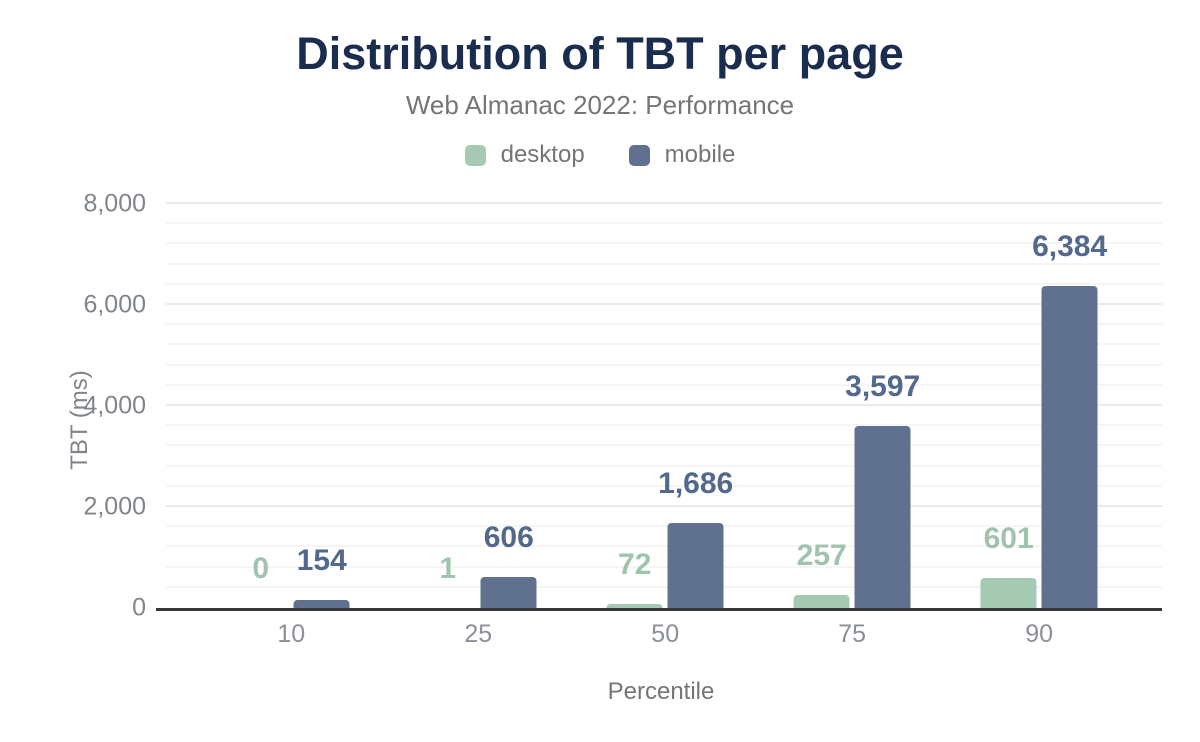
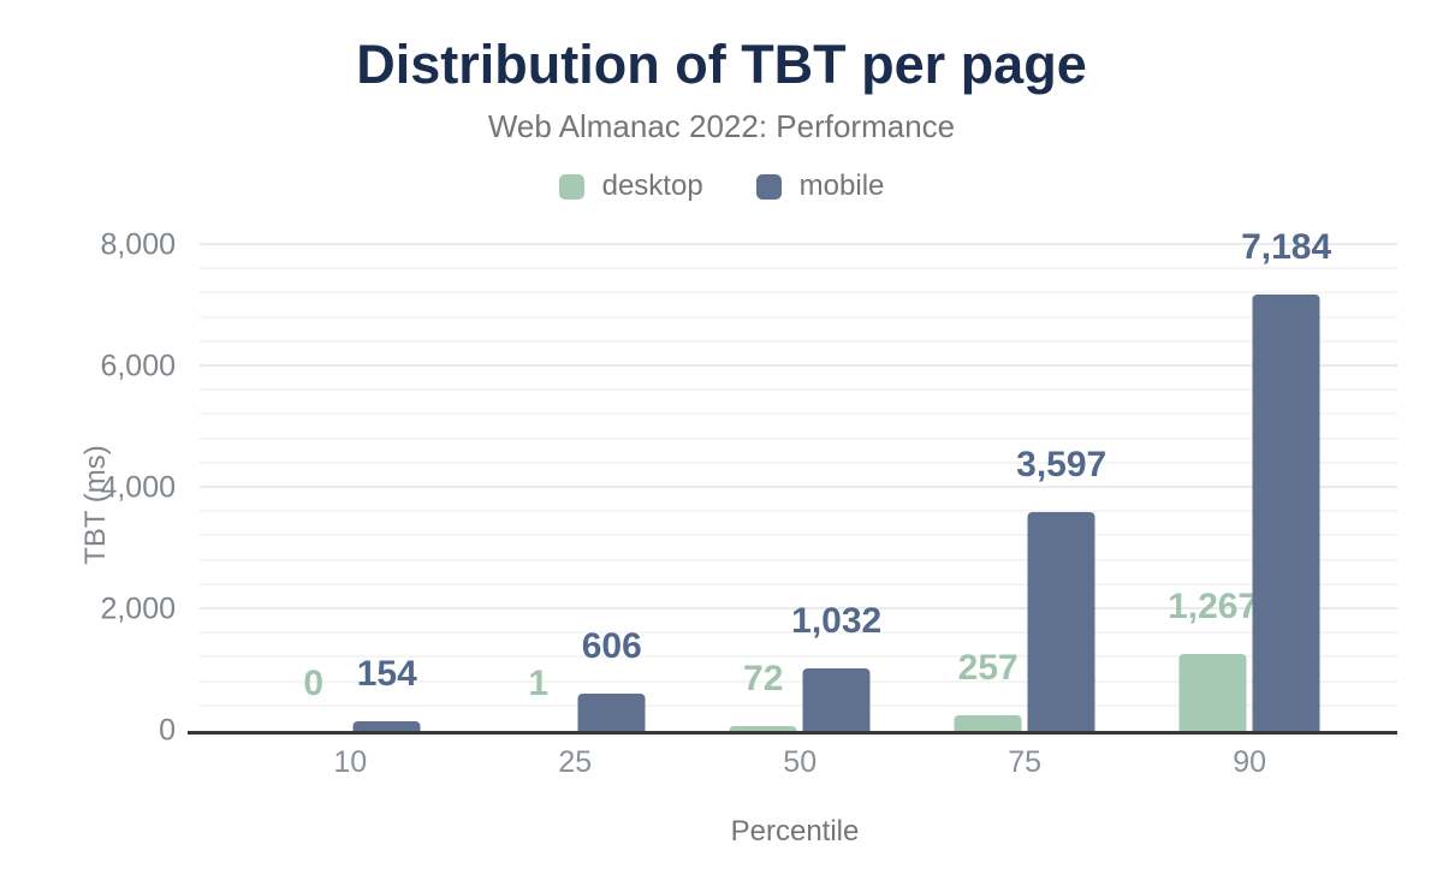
mobile/50: 1,686 -> 1,032
desktop/90: 601 -> 1,267
mobile/90: 6,384 -> 7,184
